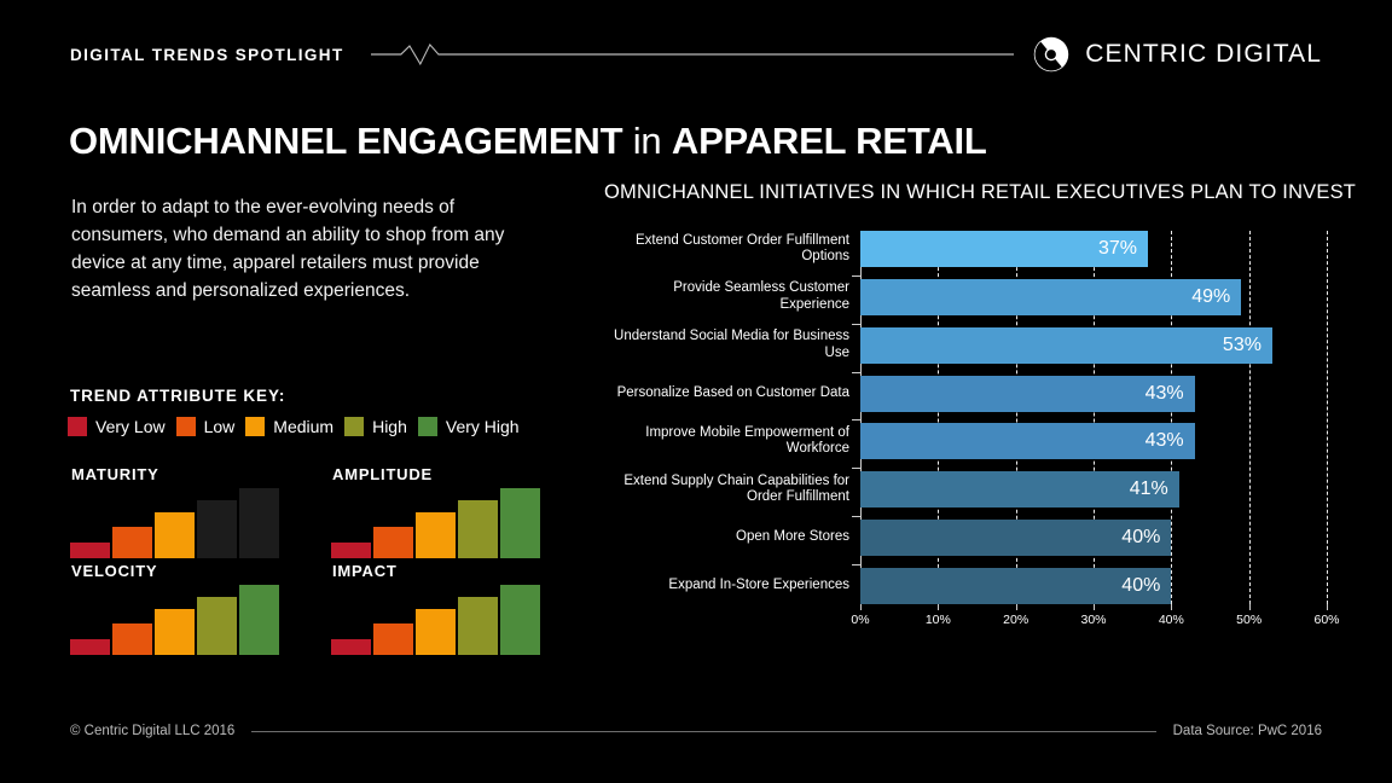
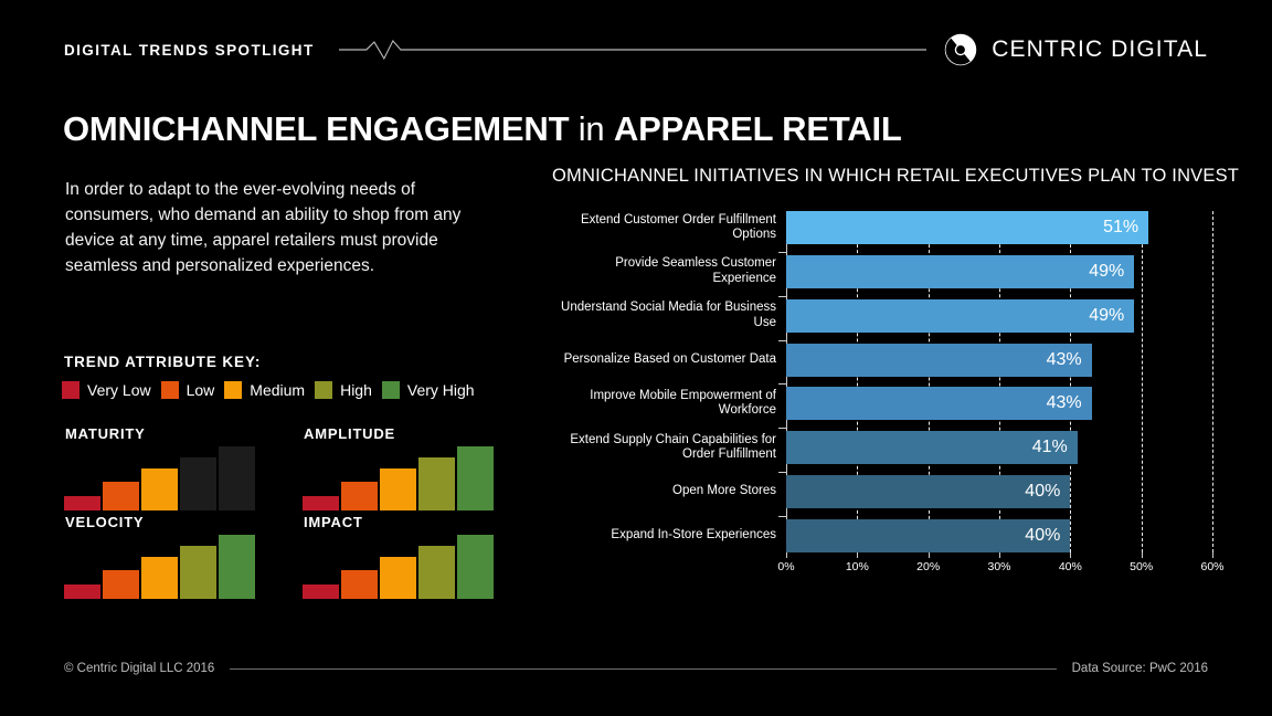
Extend Customer Order Fulfillment Options: 37% -> 51%
Understand Social Media for Business Use: 53% -> 49%
